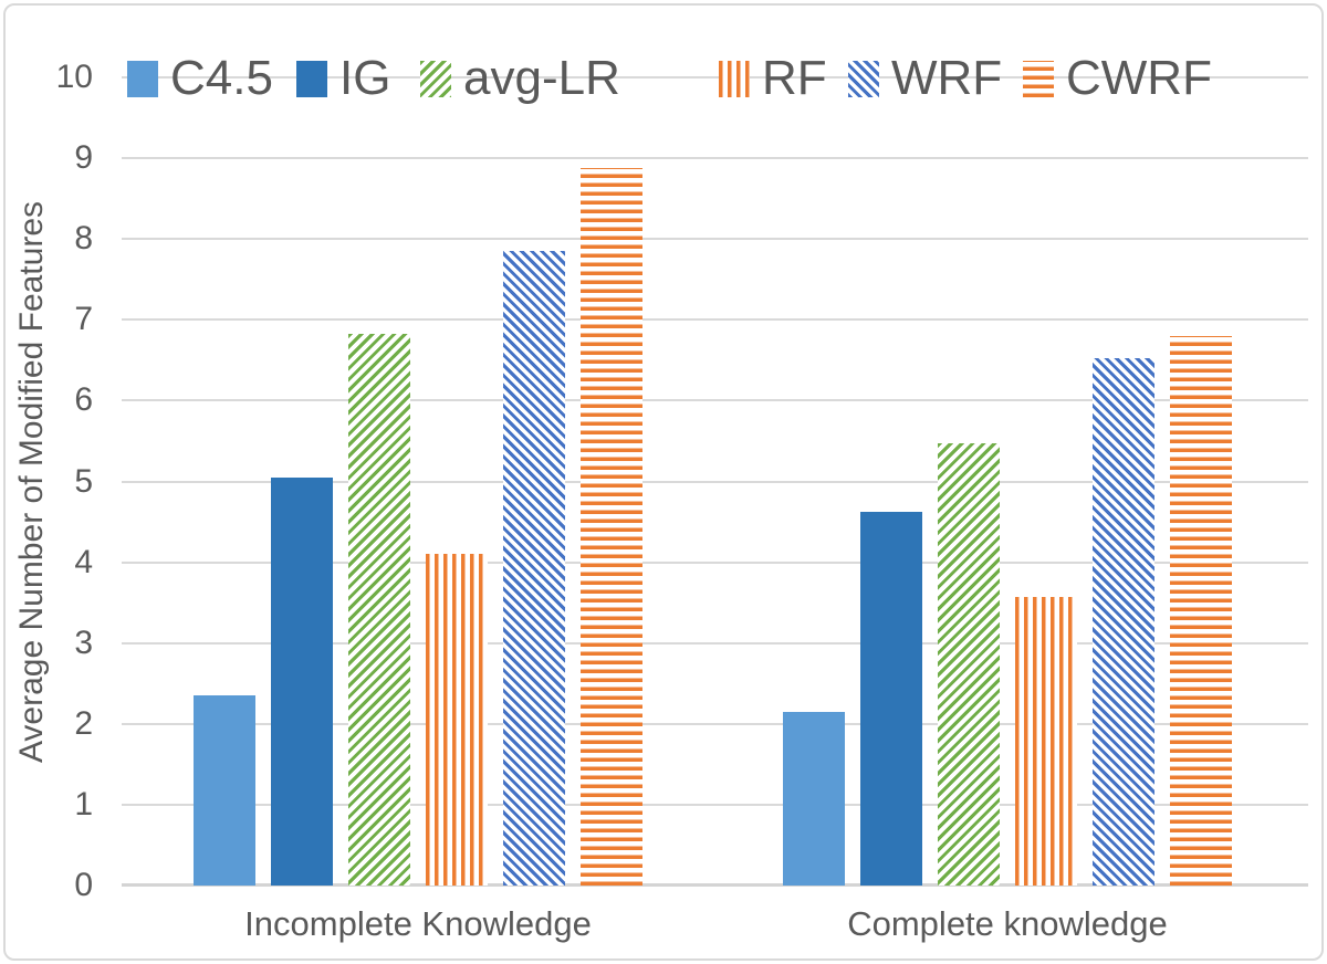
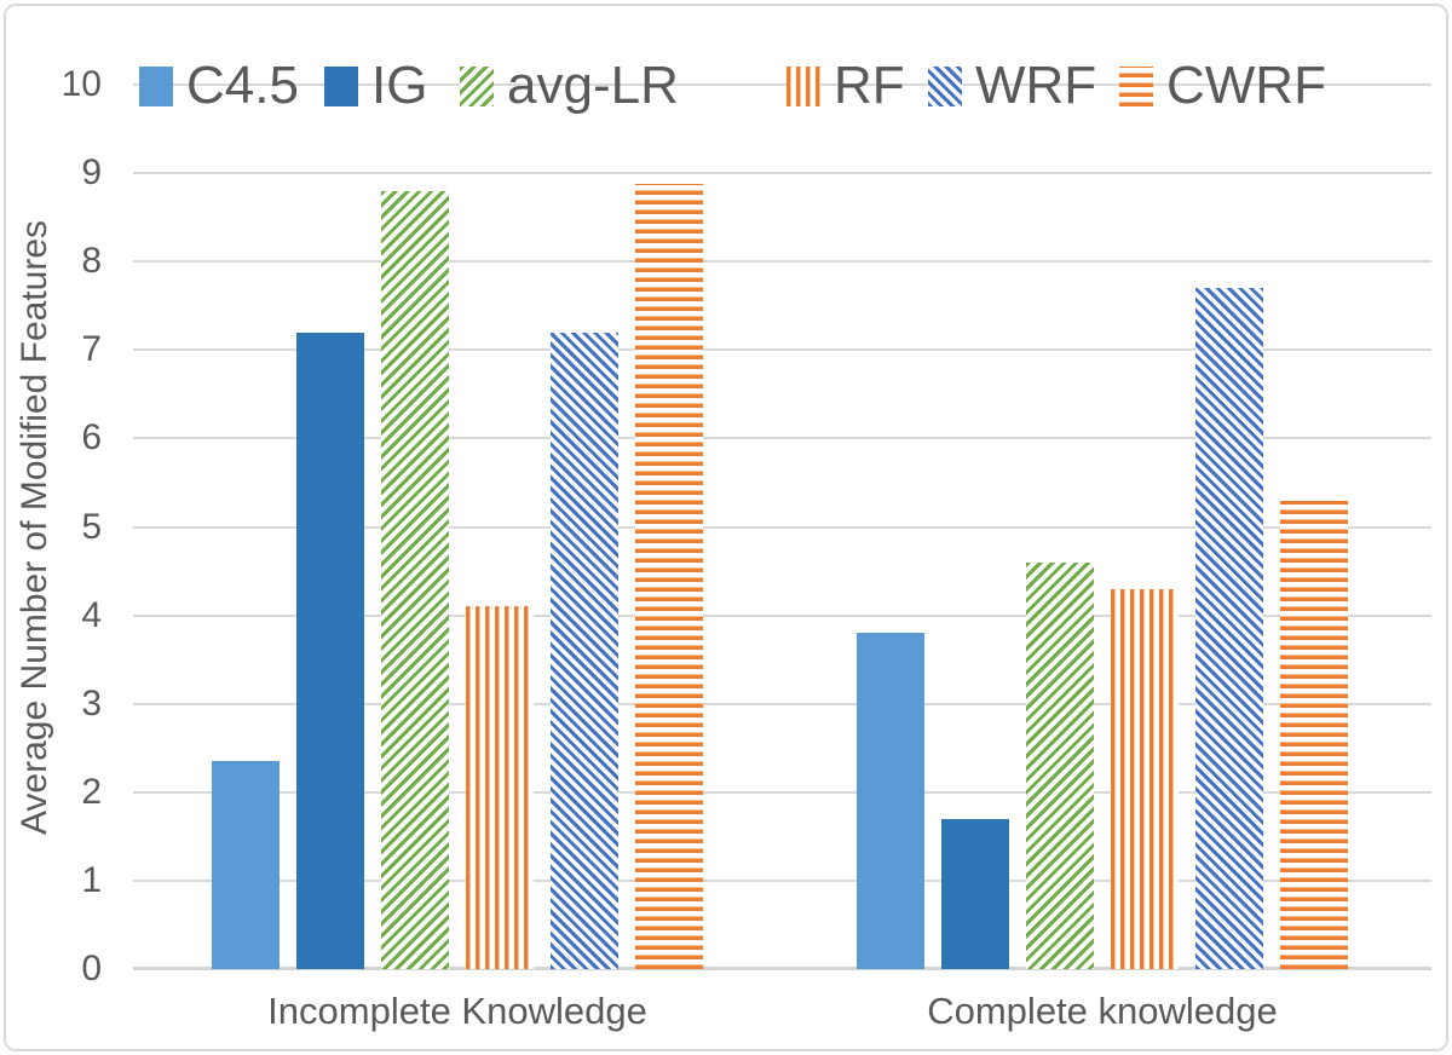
IG/Incomplete Knowledge: 5.0 -> 7.2
avg-LR/Incomplete Knowledge: 6.8 -> 8.8
WRF/Incomplete Knowledge: 7.8 -> 7.2
C4.5/Complete knowledge: 2.1 -> 3.8
IG/Complete knowledge: 4.6 -> 1.7
avg-LR/Complete knowledge: 5.5 -> 4.6
RF/Complete knowledge: 3.6 -> 4.3
WRF/Complete knowledge: 6.5 -> 7.7
CWRF/Complete knowledge: 6.8 -> 5.3
